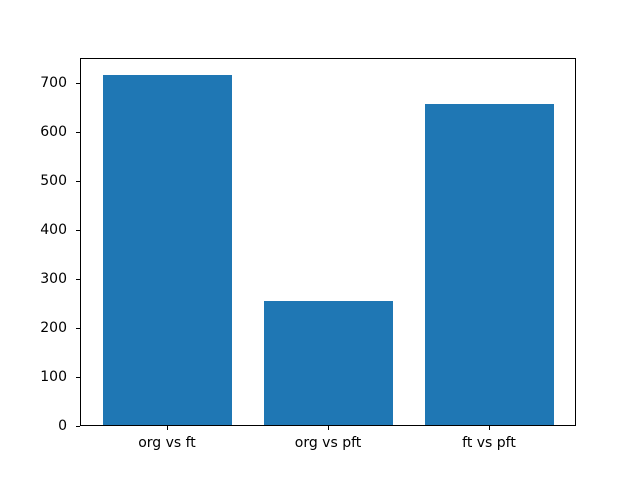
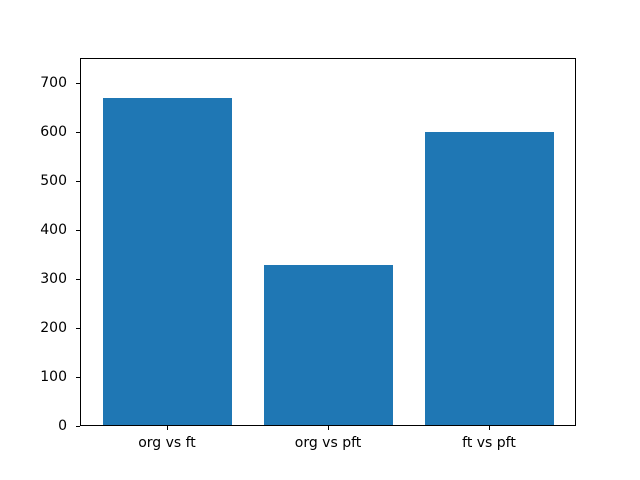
org vs ft: 720 -> 670
org vs pft: 260 -> 330
ft vs pft: 660 -> 600
